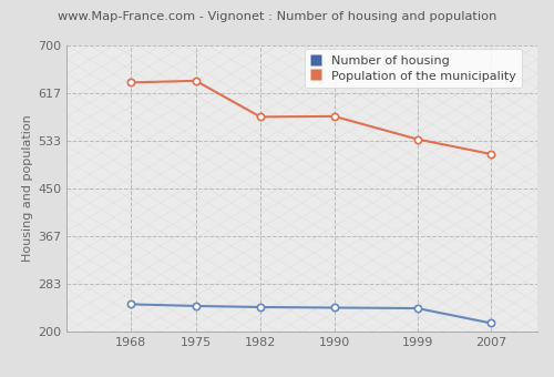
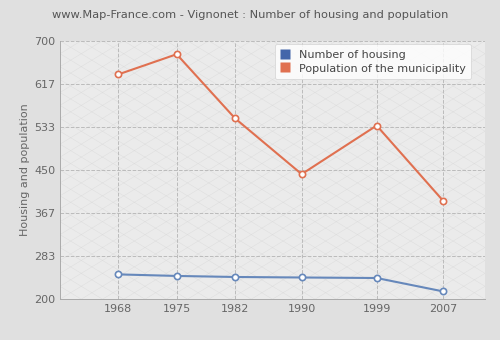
Population of the municipality/1975: 638 -> 674
Population of the municipality/1982: 575 -> 550
Population of the municipality/1990: 576 -> 442
Population of the municipality/2007: 510 -> 390
